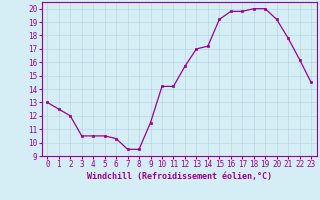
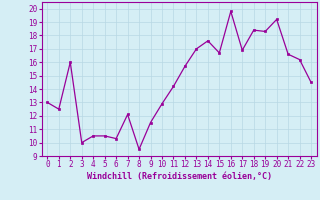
2: 12.0 -> 16.0
3: 10.5 -> 10.0
7: 9.5 -> 12.1
10: 14.2 -> 12.9
14: 17.2 -> 17.6
15: 19.2 -> 16.7
17: 19.8 -> 16.9
18: 20.0 -> 18.4
19: 20.0 -> 18.3
21: 17.8 -> 16.6
